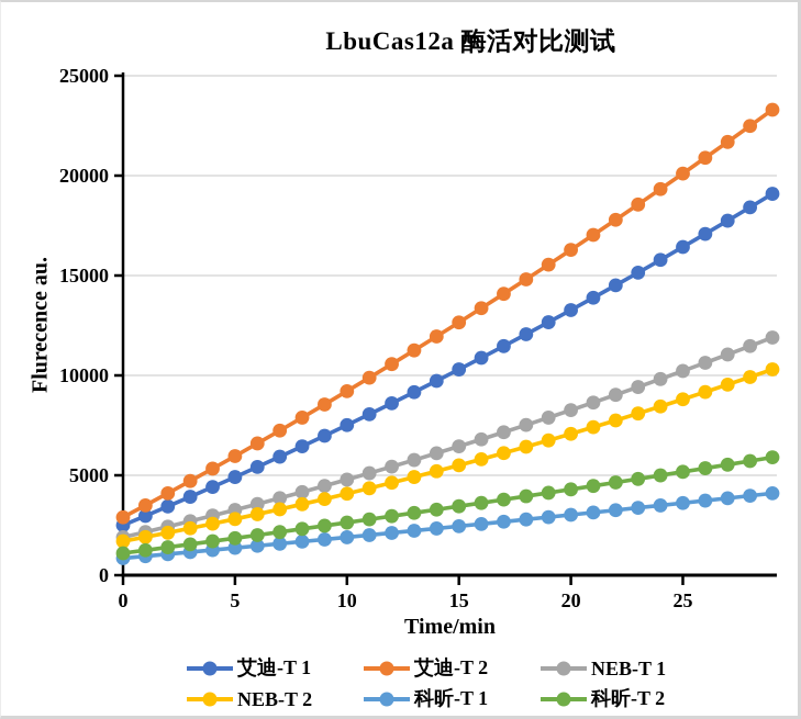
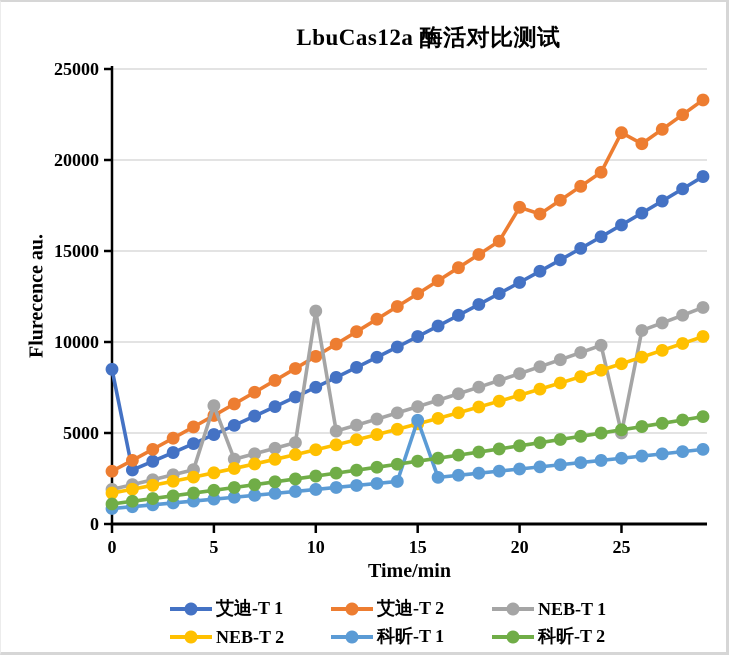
艾迪-T 1/0: 2500 -> 8500
NEB-T 1/5: 3300 -> 6500
NEB-T 1/10: 4800 -> 11700
科昕-T 1/15: 2500 -> 5700
艾迪-T 2/20: 16300 -> 17400
艾迪-T 2/25: 20100 -> 21500
NEB-T 1/25: 10200 -> 5000
